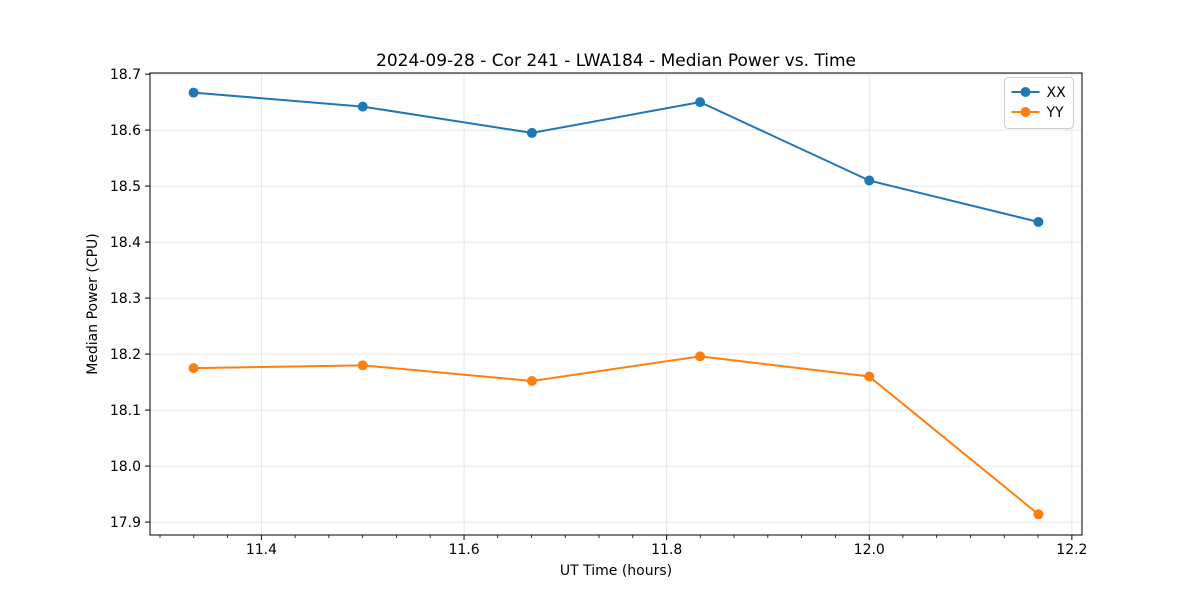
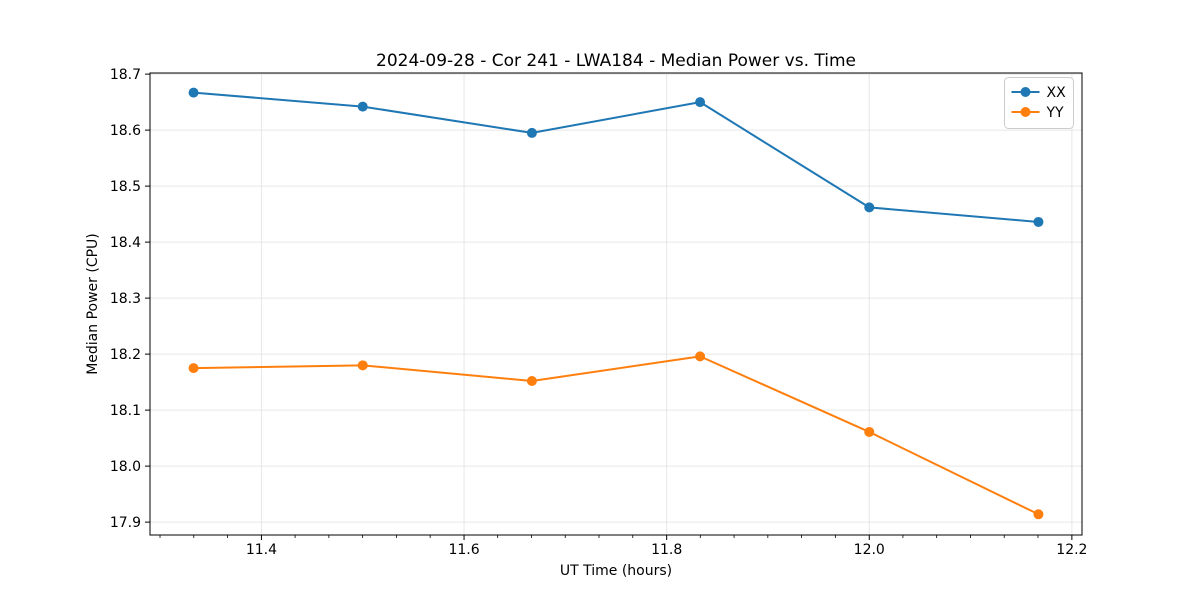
XX/12.0: 18.51 -> 18.46
YY/12.0: 18.16 -> 18.06
